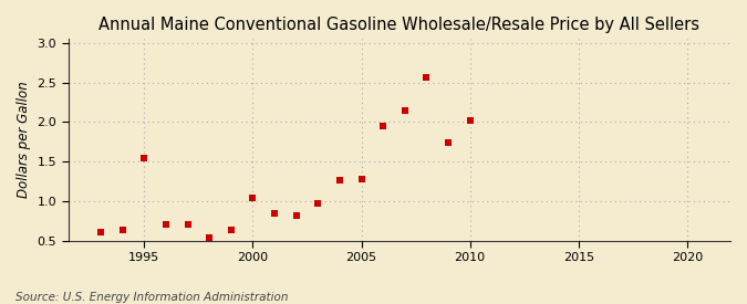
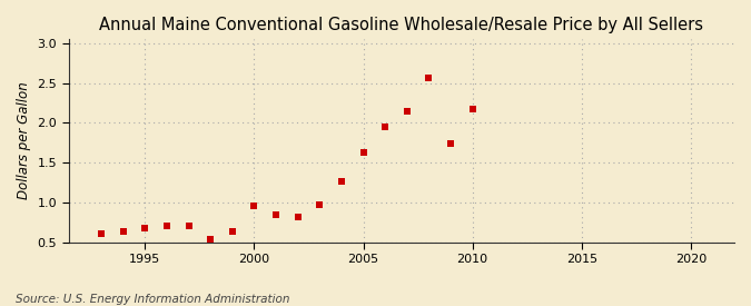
1995: 1.54 -> 0.68
2000: 1.04 -> 0.96
2005: 1.28 -> 1.63
2010: 2.02 -> 2.17
